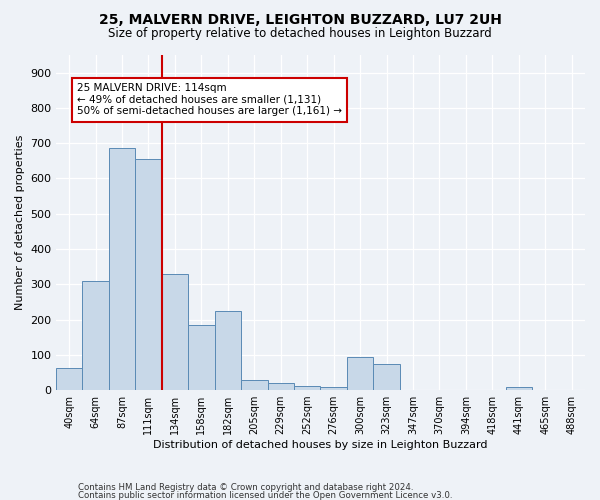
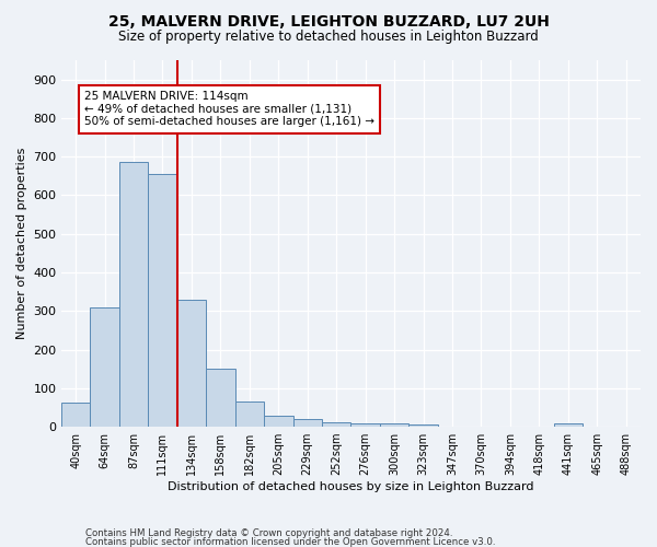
158sqm: 185 -> 150
182sqm: 225 -> 65
300sqm: 95 -> 8
323sqm: 75 -> 5
